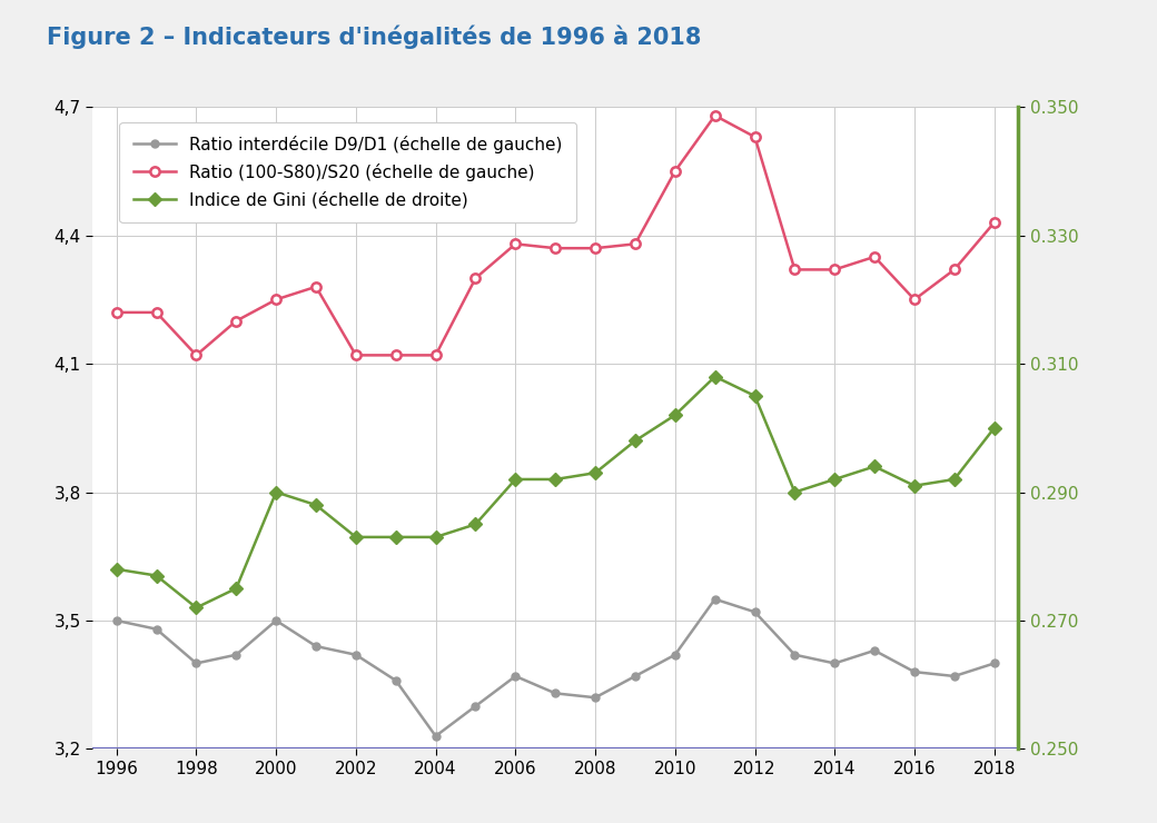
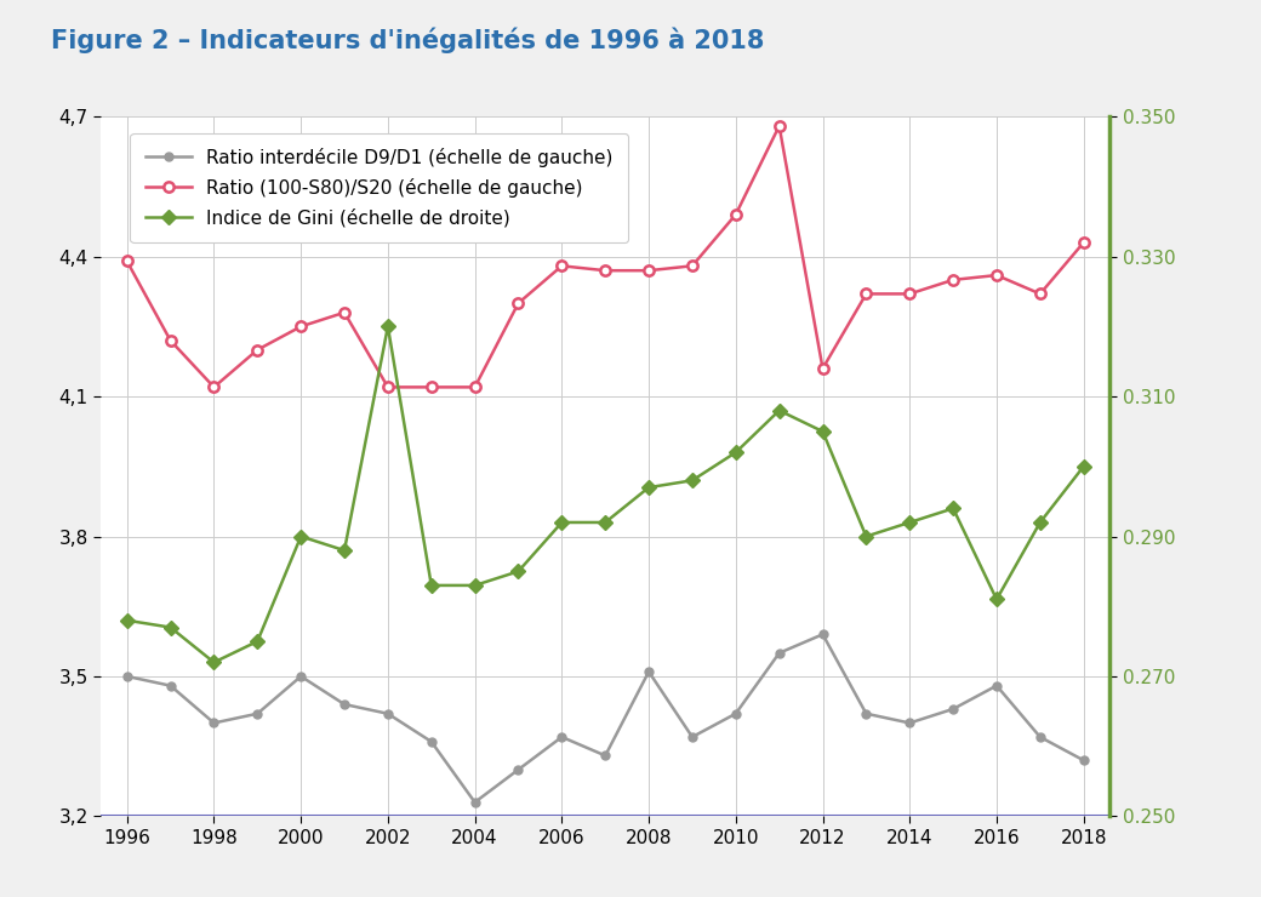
Ratio (100-S80)/S20 (échelle de gauche)/1996: 4,22 -> 4,39
Indice de Gini (échelle de droite)/2002: 0.283 -> 0.320
Ratio interdécile D9/D1 (échelle de gauche)/2008: 3,32 -> 3,51
Indice de Gini (échelle de droite)/2008: 0.293 -> 0.297
Ratio (100-S80)/S20 (échelle de gauche)/2010: 4,55 -> 4,49
Ratio interdécile D9/D1 (échelle de gauche)/2012: 3,52 -> 3,59
Ratio (100-S80)/S20 (échelle de gauche)/2012: 4,63 -> 4,16
Ratio interdécile D9/D1 (échelle de gauche)/2016: 3,38 -> 3,48
Ratio (100-S80)/S20 (échelle de gauche)/2016: 4,25 -> 4,36
Indice de Gini (échelle de droite)/2016: 0.291 -> 0.281
Ratio interdécile D9/D1 (échelle de gauche)/2018: 3,40 -> 3,32
